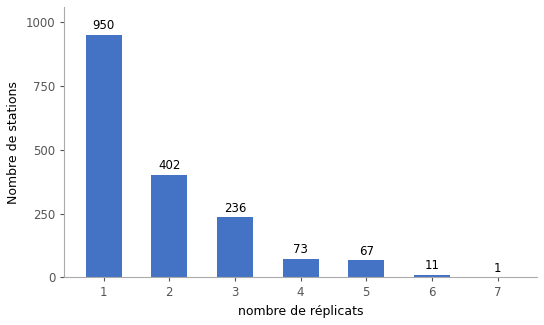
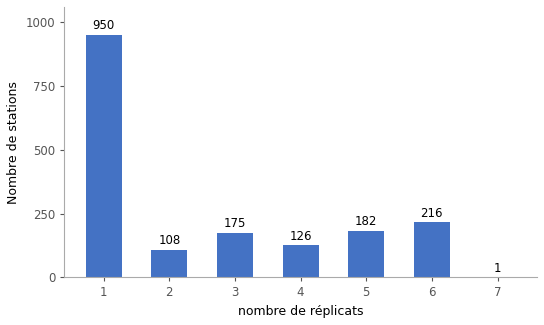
2: 402 -> 108
3: 236 -> 175
4: 73 -> 126
5: 67 -> 182
6: 11 -> 216
